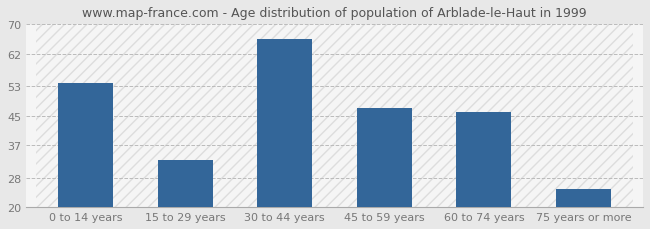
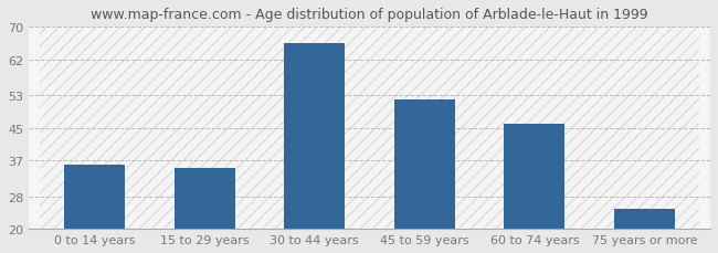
0 to 14 years: 54 -> 36
15 to 29 years: 33 -> 35
45 to 59 years: 47 -> 52
